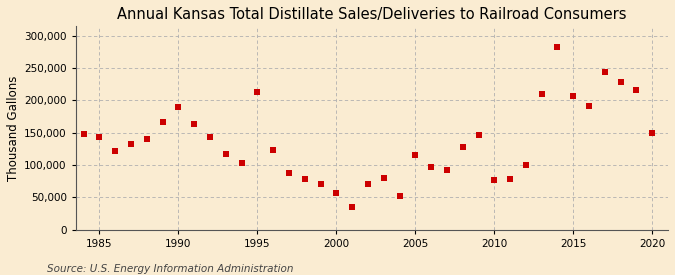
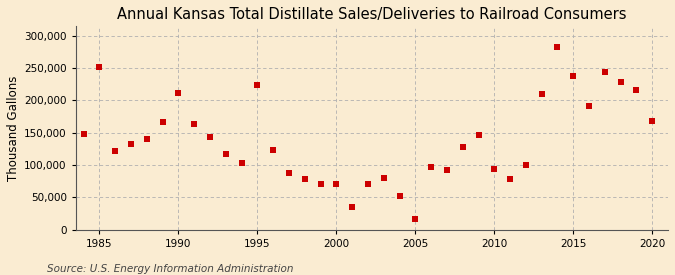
1985: 143,000 -> 252,000
1990: 190,000 -> 212,000
1995: 213,000 -> 224,000
2000: 57,000 -> 70,000
2005: 115,000 -> 16,000
2010: 77,000 -> 94,000
2015: 207,000 -> 238,000
2020: 150,000 -> 168,000
